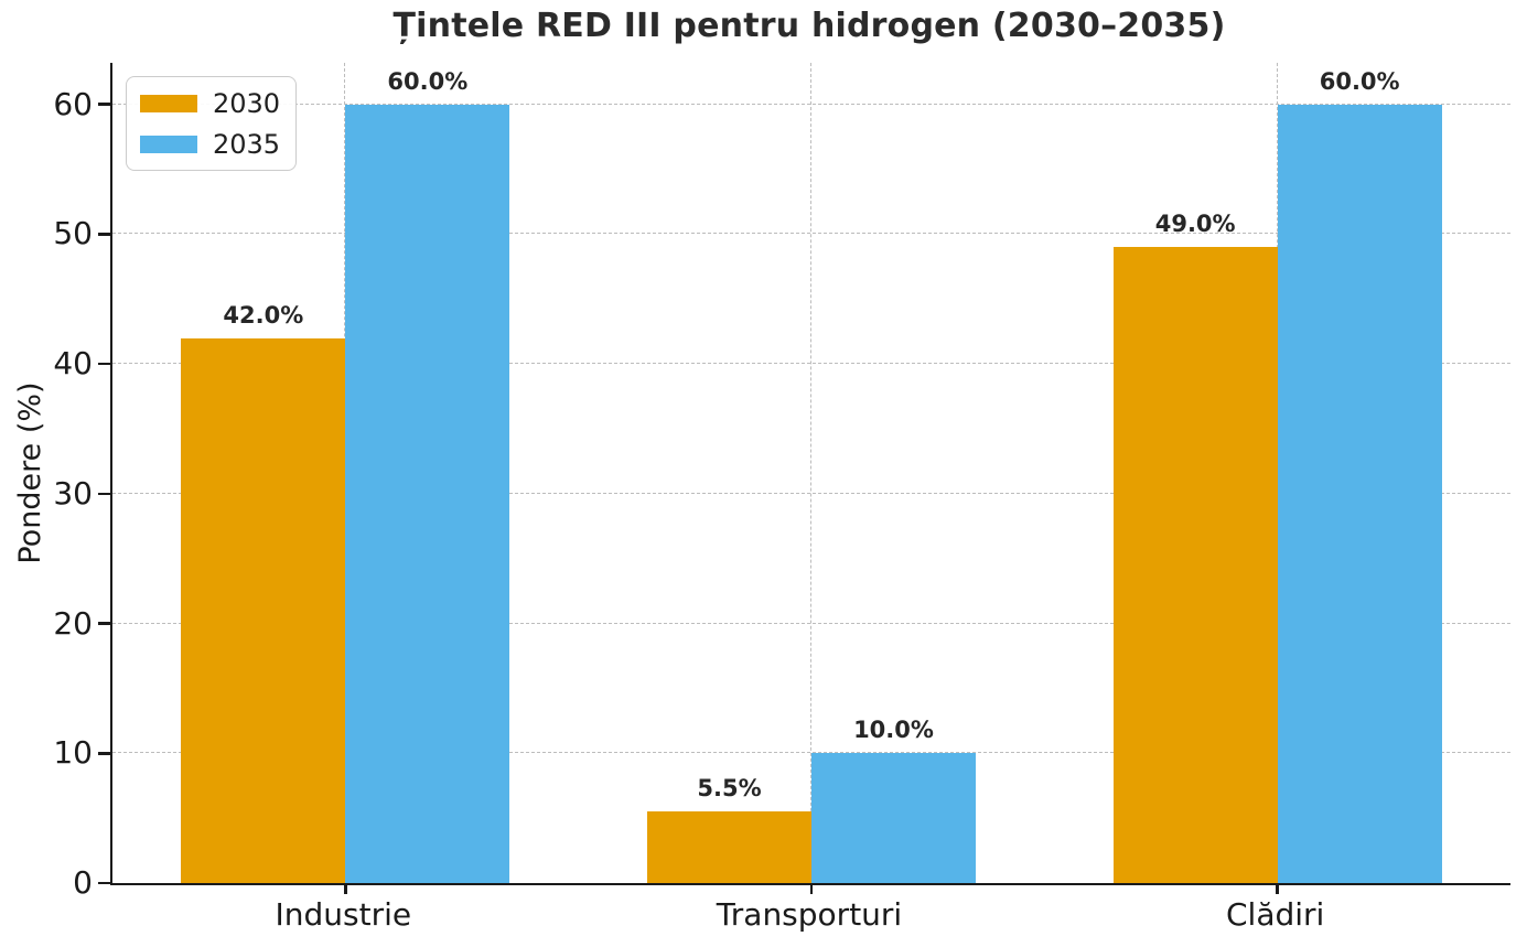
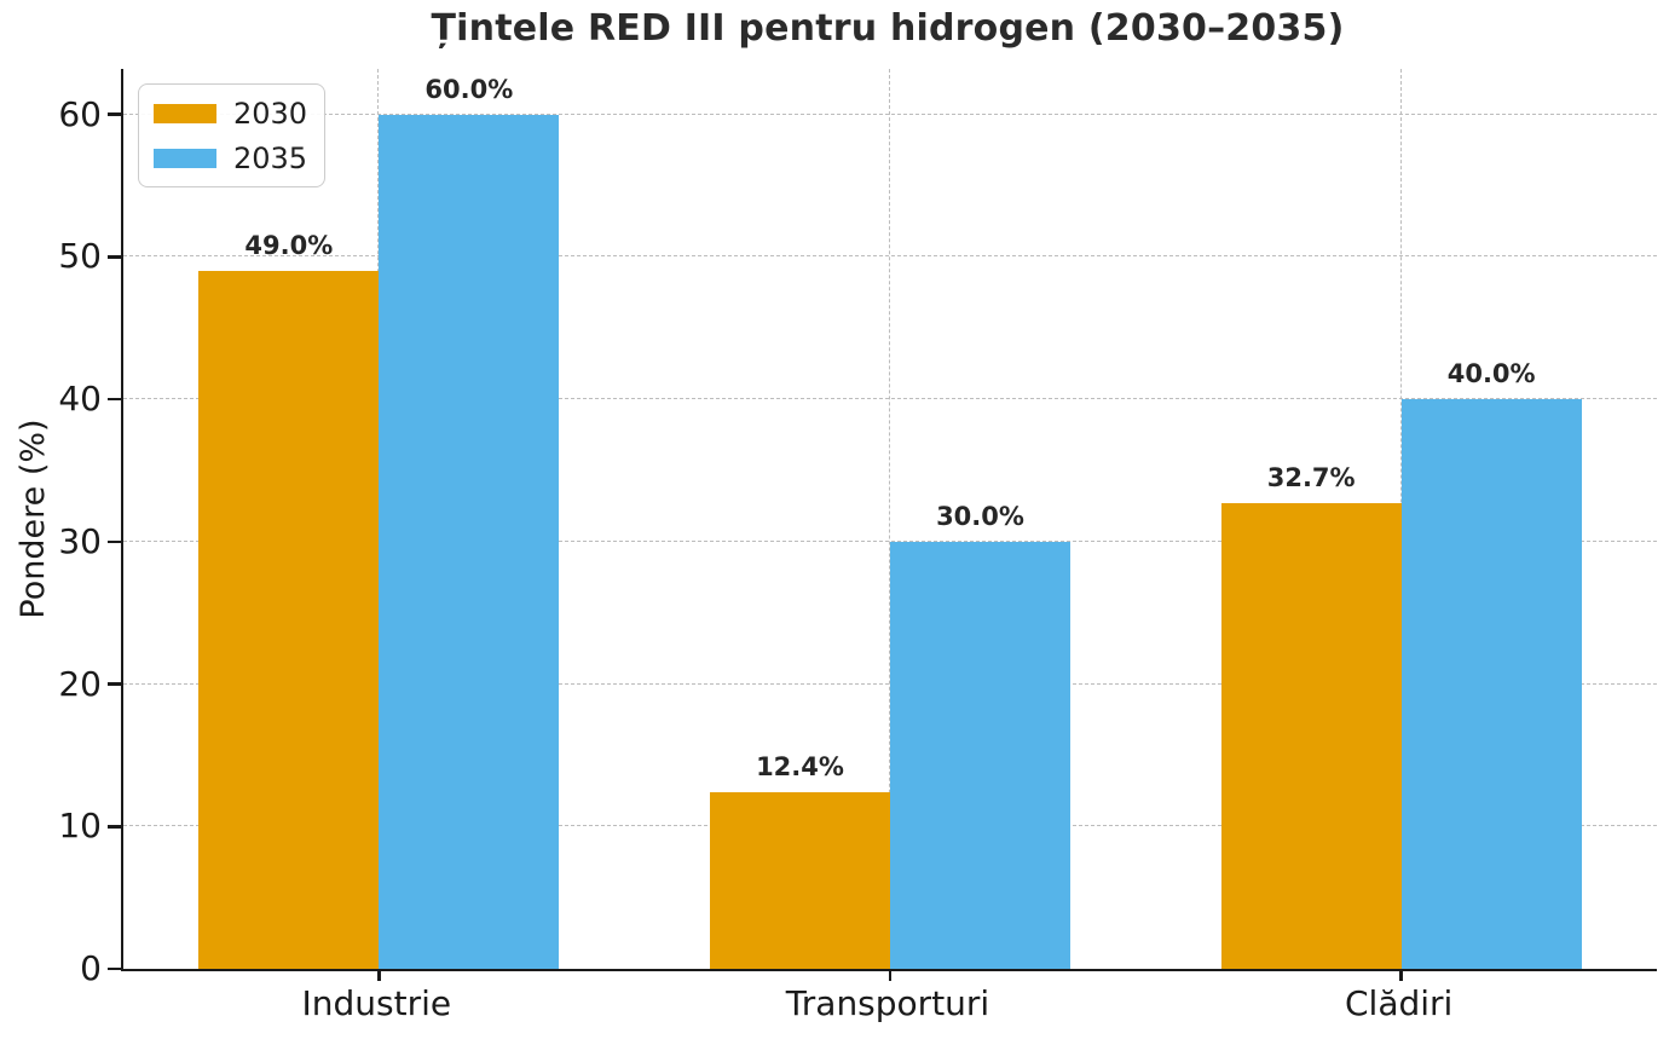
2030/Industrie: 42.0% -> 49.0%
2030/Transporturi: 5.5% -> 12.4%
2035/Transporturi: 10.0% -> 30.0%
2030/Clădiri: 49.0% -> 32.7%
2035/Clădiri: 60.0% -> 40.0%
